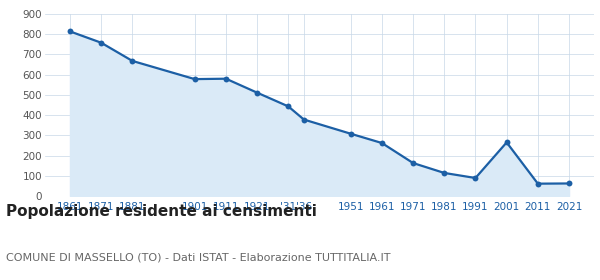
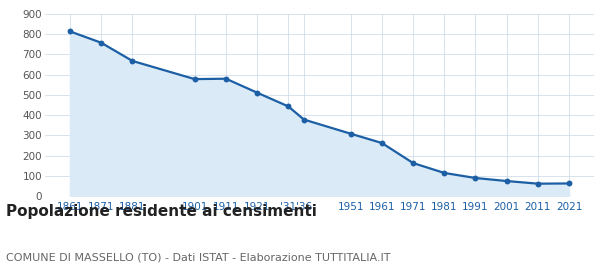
2001: 265 -> 74
